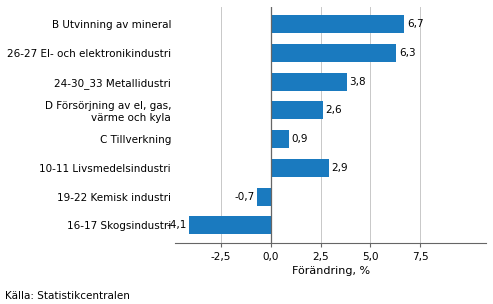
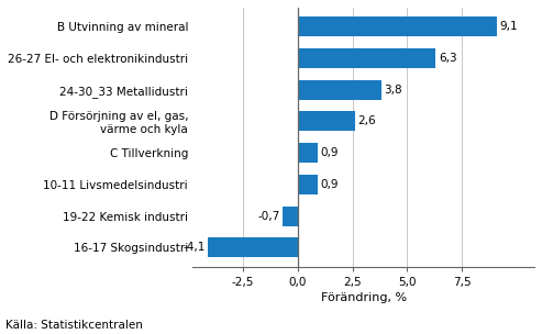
B Utvinning av mineral: 6,7 -> 9,1
10-11 Livsmedelsindustri: 2,9 -> 0,9
